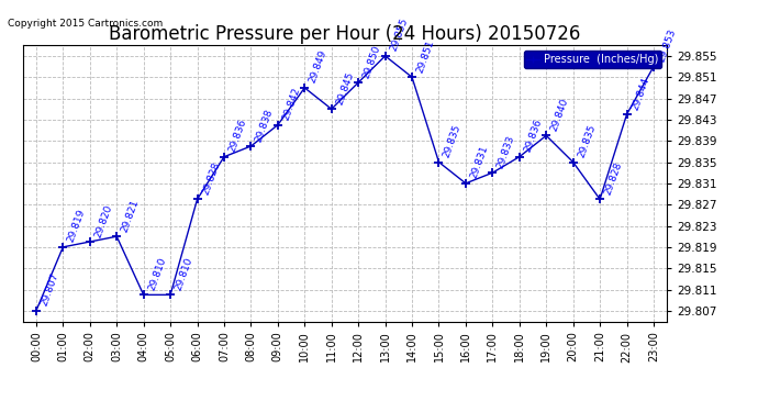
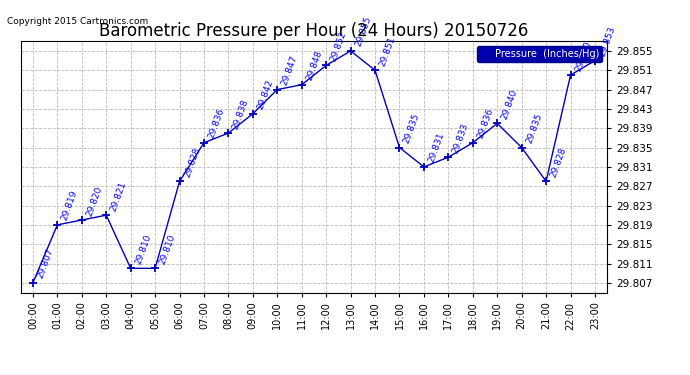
10:00: 29.849 -> 29.847
11:00: 29.845 -> 29.848
12:00: 29.850 -> 29.852
22:00: 29.844 -> 29.850
